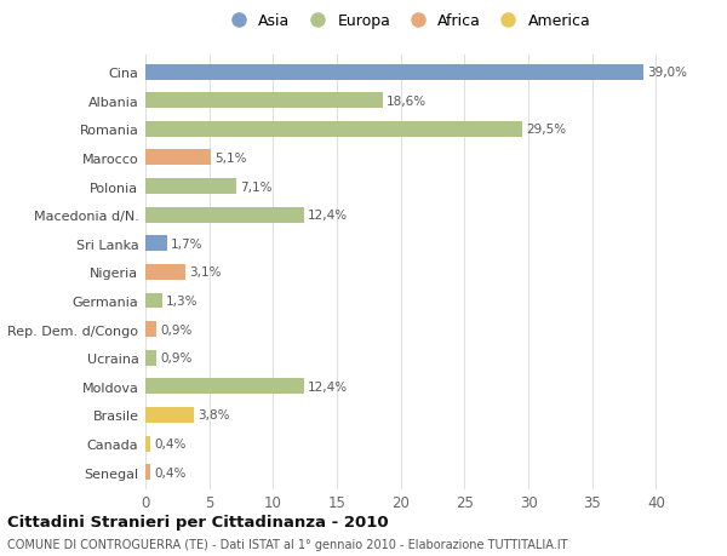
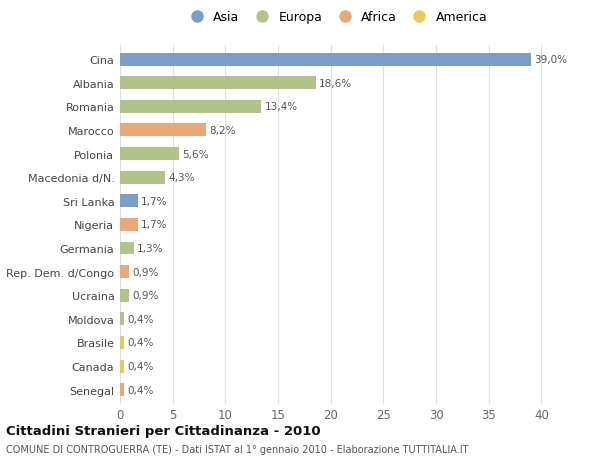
Romania: 29,5% -> 13,4%
Marocco: 5,1% -> 8,2%
Polonia: 7,1% -> 5,6%
Macedonia d/N.: 12,4% -> 4,3%
Nigeria: 3,1% -> 1,7%
Moldova: 12,4% -> 0,4%
Brasile: 3,8% -> 0,4%
